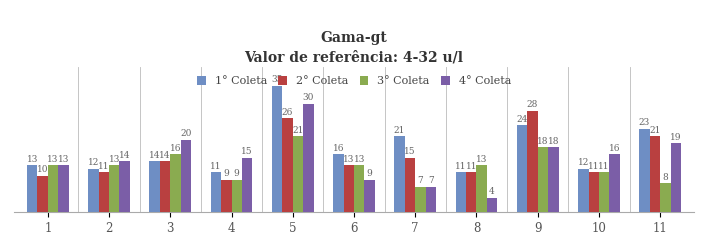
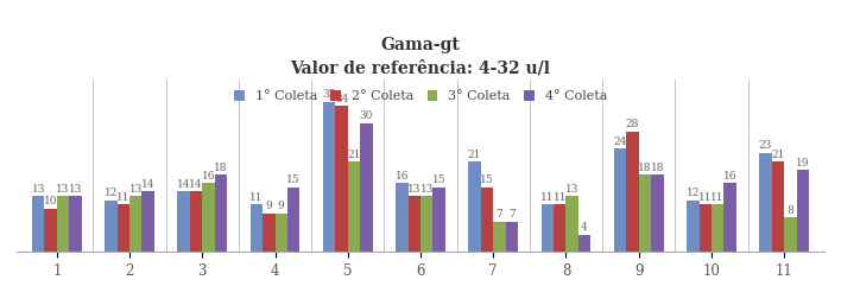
4° Coleta/3: 20 -> 18
2° Coleta/5: 26 -> 34
4° Coleta/6: 9 -> 15
